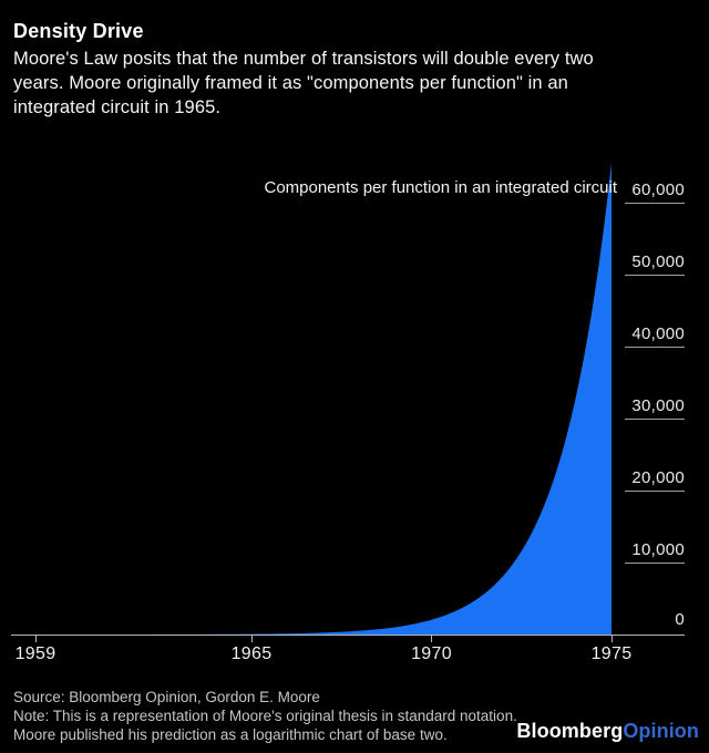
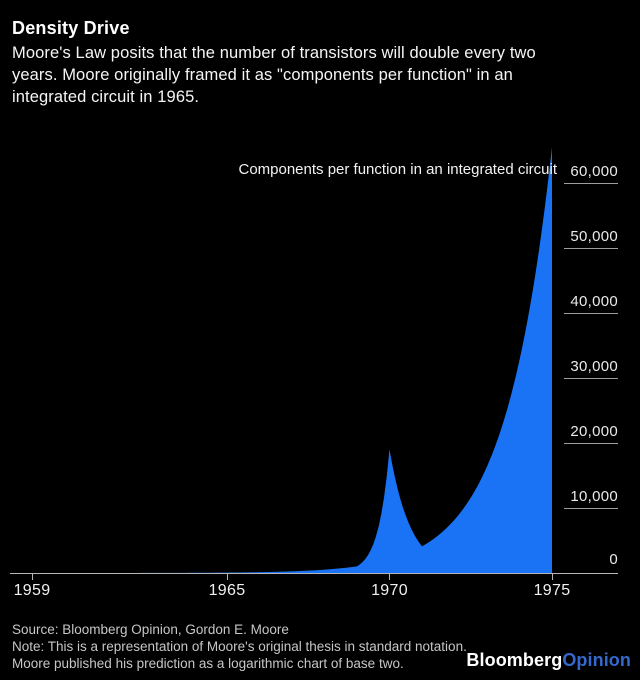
1970: 2000 -> 19000
